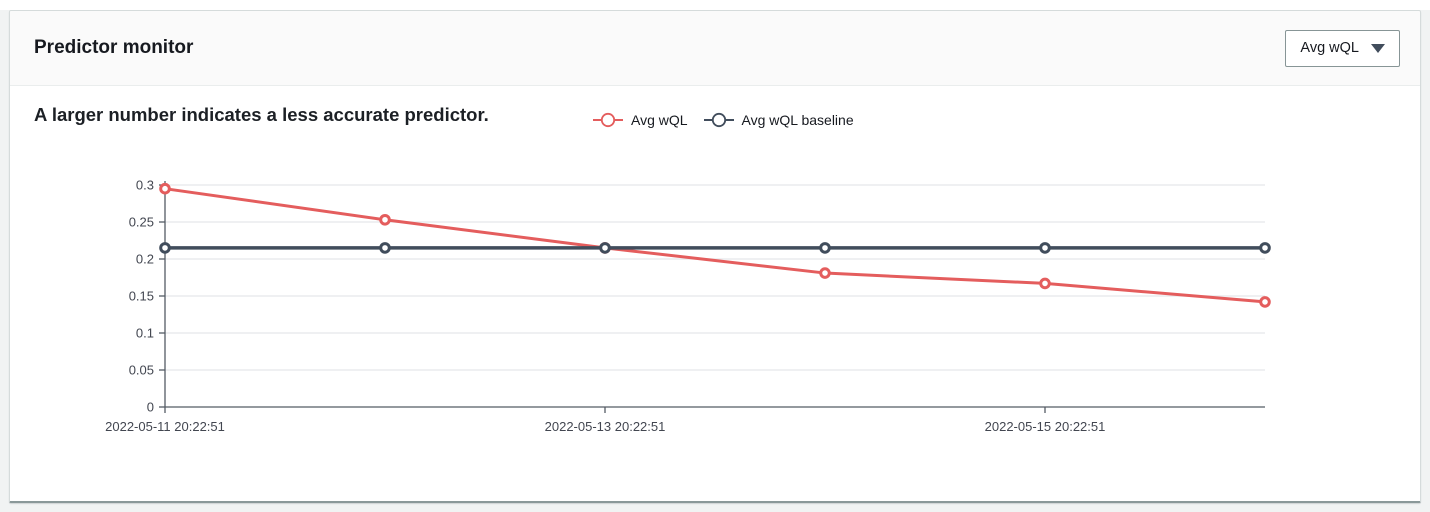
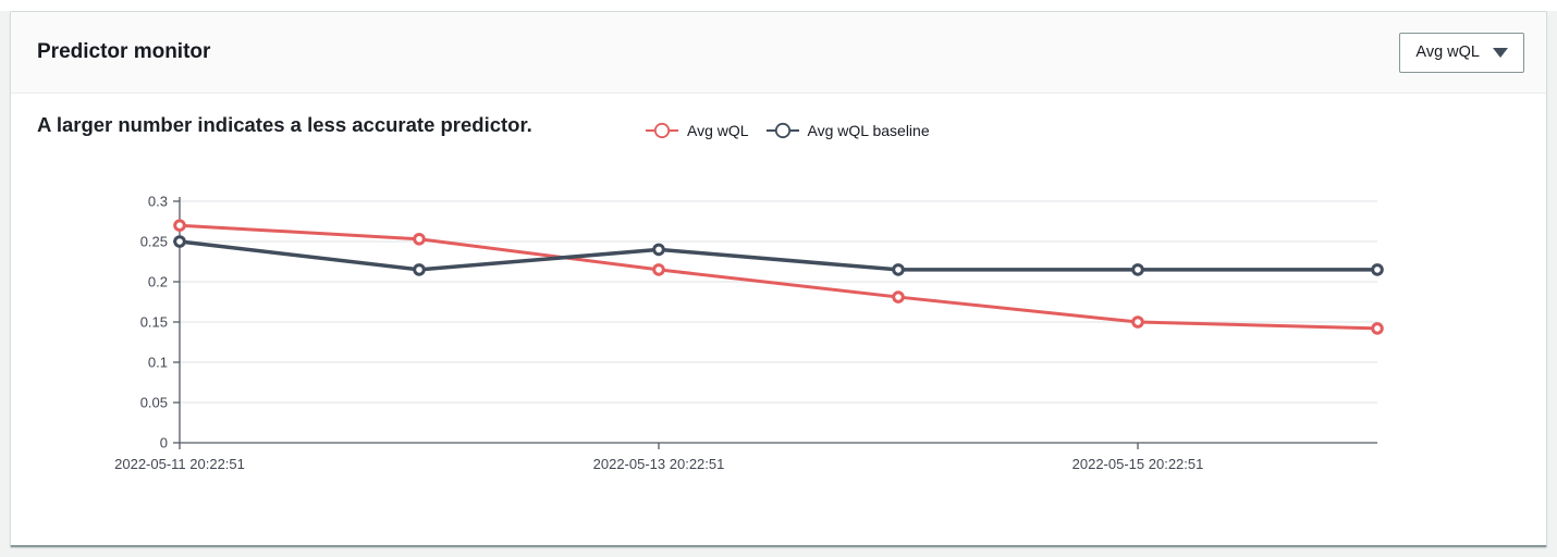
Avg wQL/2022-05-11 20:22:51: 0.29 -> 0.27
Avg wQL baseline/2022-05-11 20:22:51: 0.21 -> 0.25
Avg wQL baseline/2022-05-13 20:22:51: 0.21 -> 0.24
Avg wQL/2022-05-15 20:22:51: 0.17 -> 0.15
